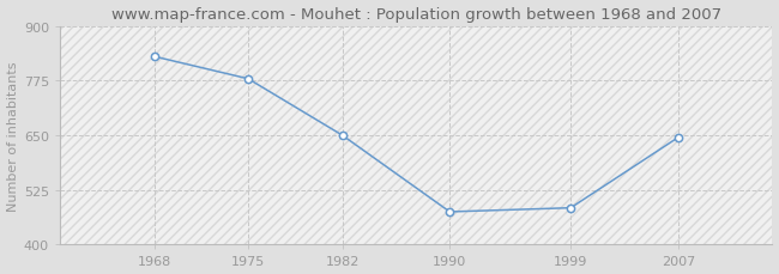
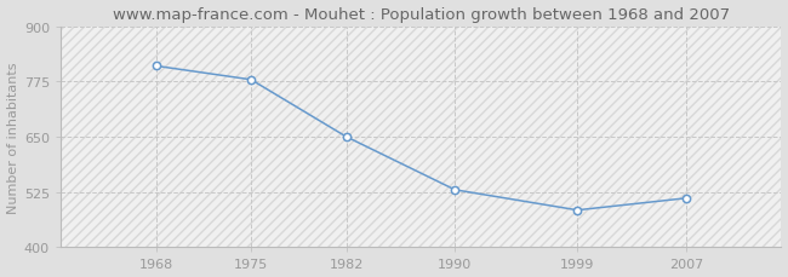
1968: 830 -> 810
1990: 475 -> 530
2007: 645 -> 511
